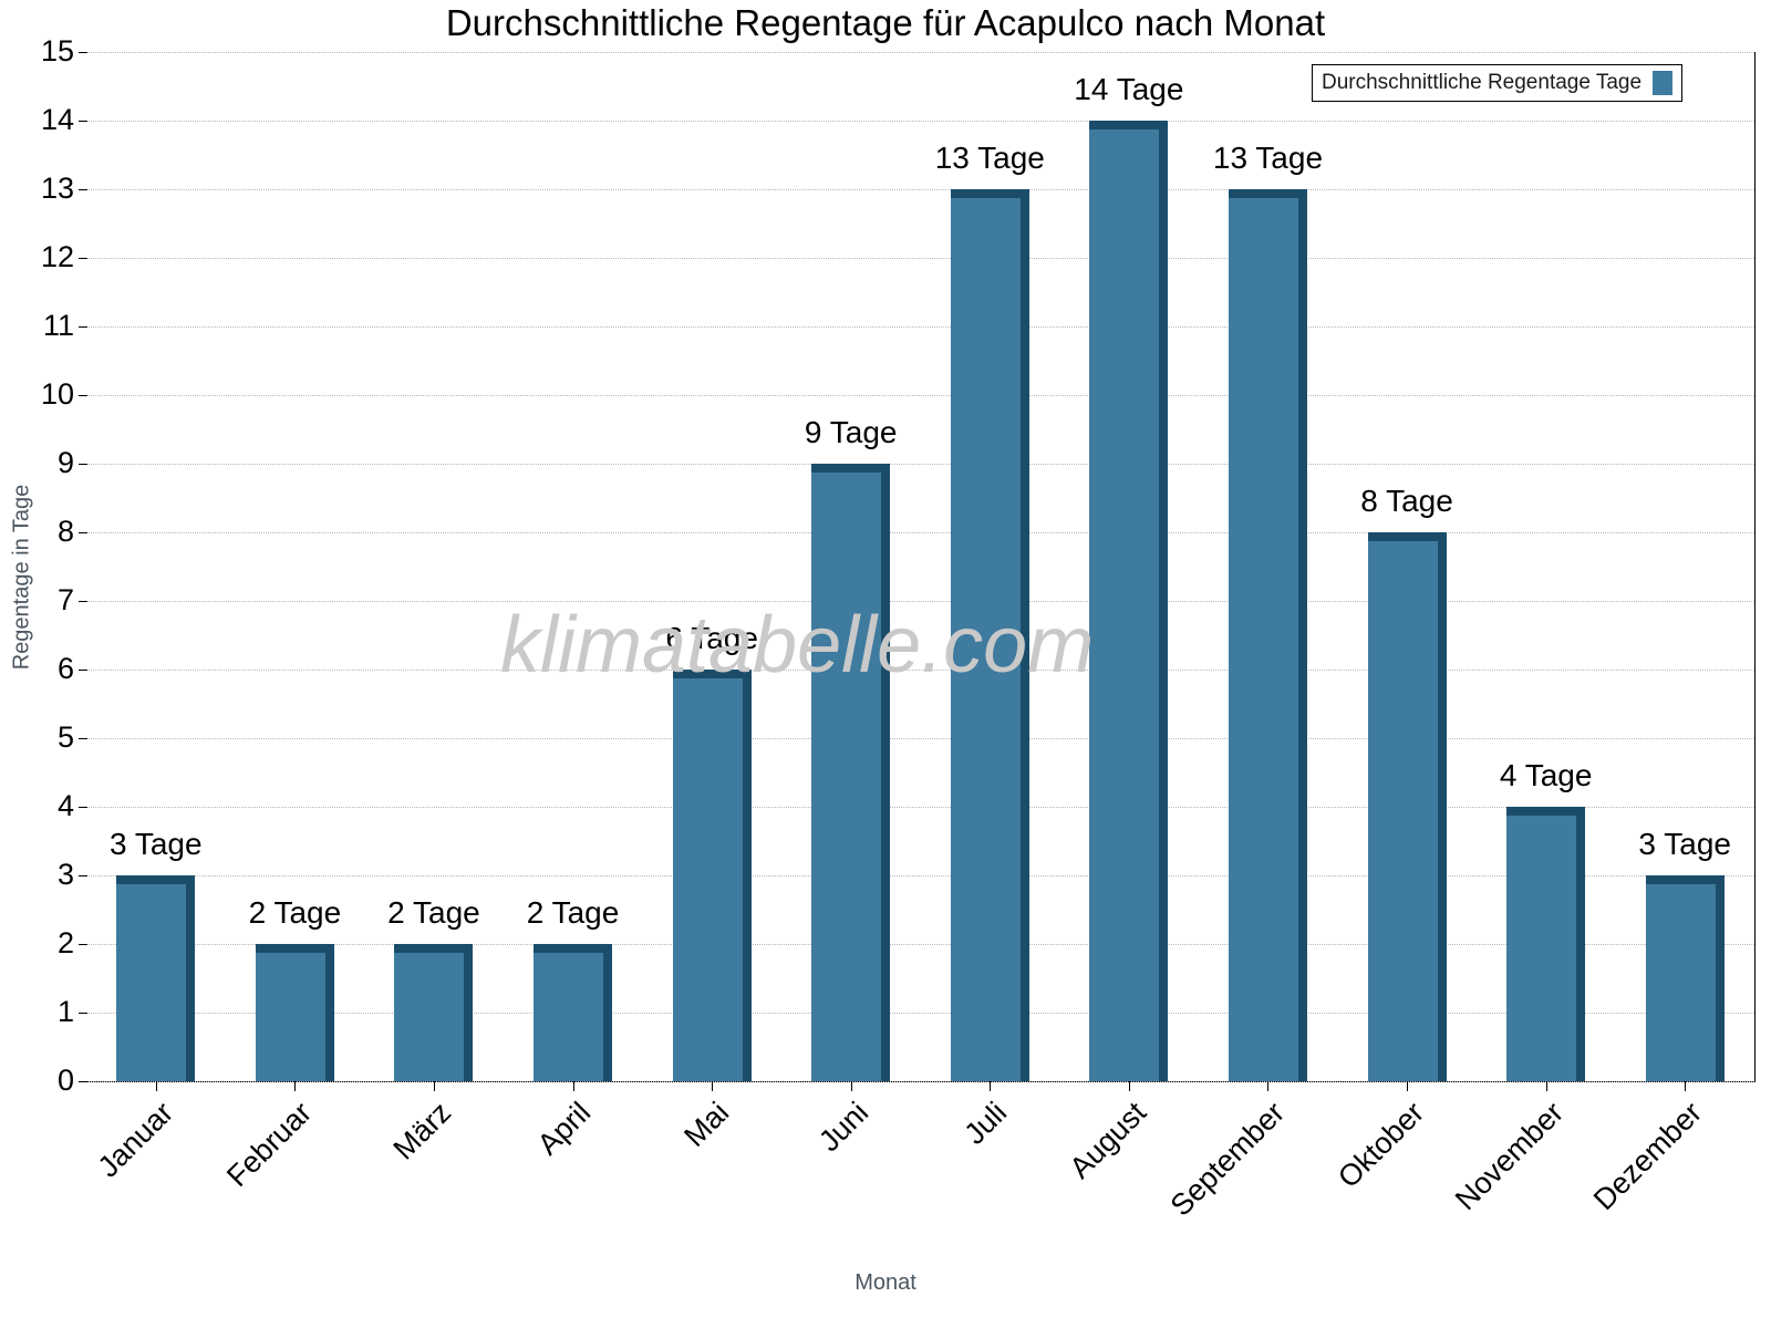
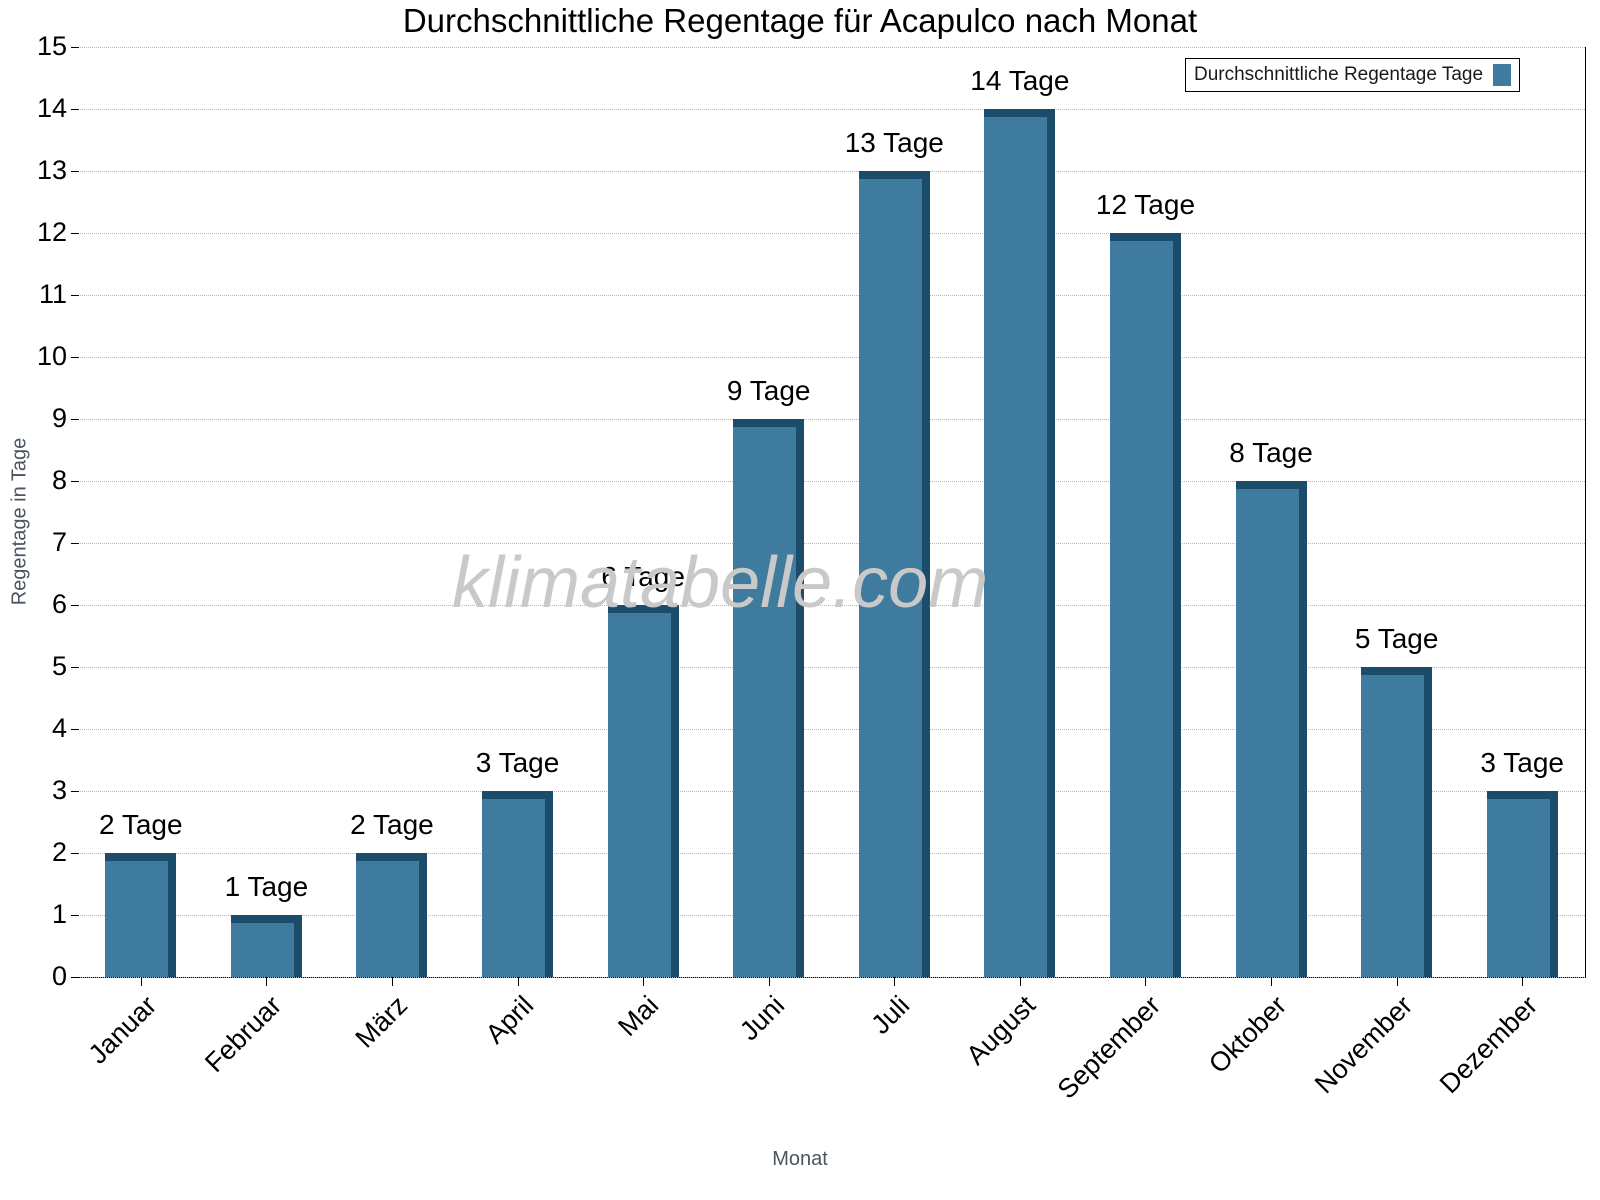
Januar: 3 -> 2
Februar: 2 -> 1
April: 2 -> 3
September: 13 -> 12
November: 4 -> 5
